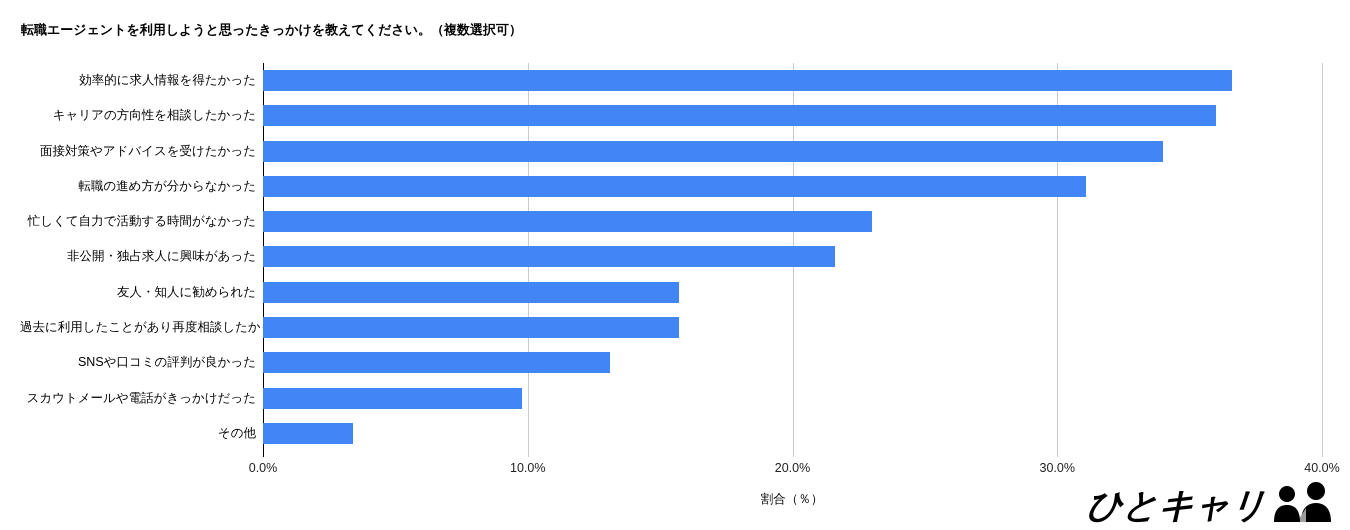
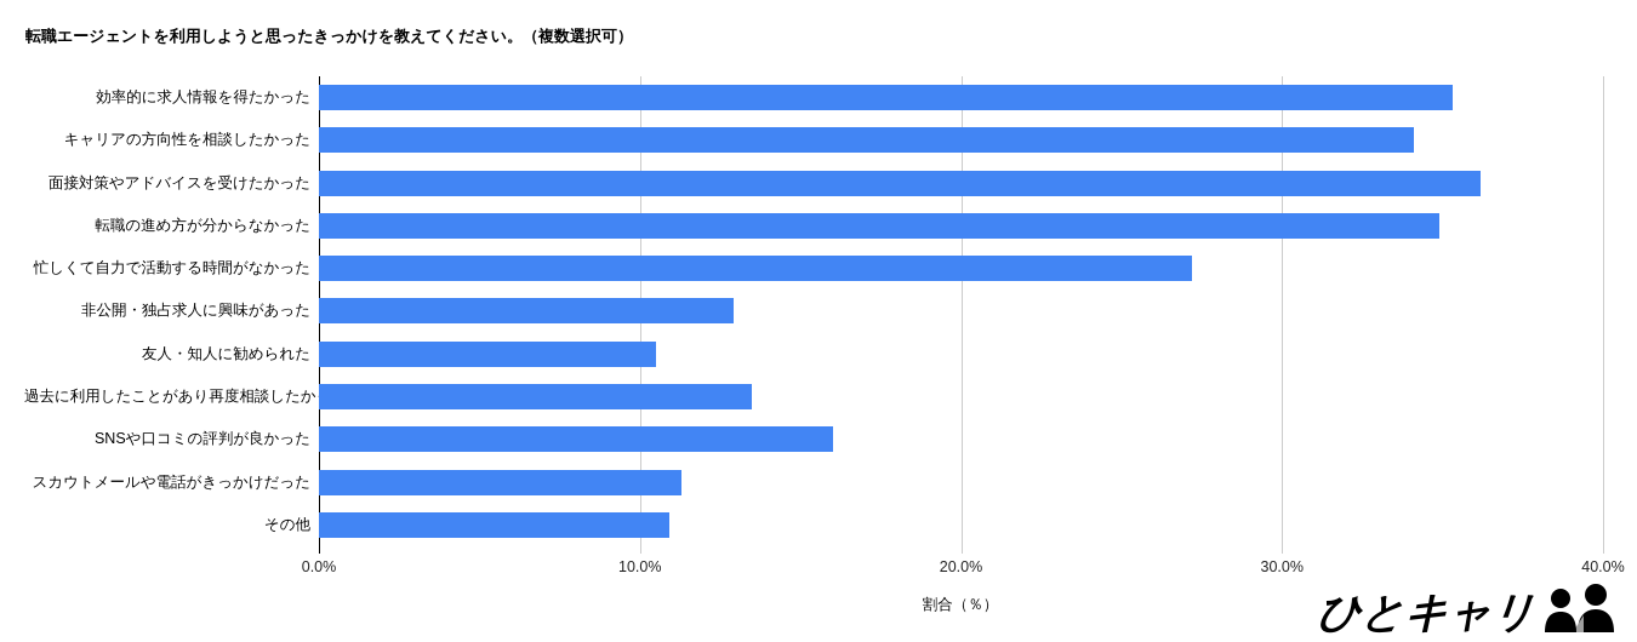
効率的に求人情報を得たかった: 36.6% -> 35.3%
キャリアの方向性を相談したかった: 36.0% -> 34.1%
面接対策やアドバイスを受けたかった: 34.0% -> 36.2%
転職の進め方が分からなかった: 31.1% -> 34.9%
忙しくて自力で活動する時間がなかった: 23.0% -> 27.2%
非公開・独占求人に興味があった: 21.6% -> 12.9%
友人・知人に勧められた: 15.7% -> 10.5%
過去に利用したことがあり再度相談したかった: 15.7% -> 13.5%
SNSや口コミの評判が良かった: 13.1% -> 16.0%
スカウトメールや電話がきっかけだった: 9.8% -> 11.3%
その他: 3.4% -> 10.9%
